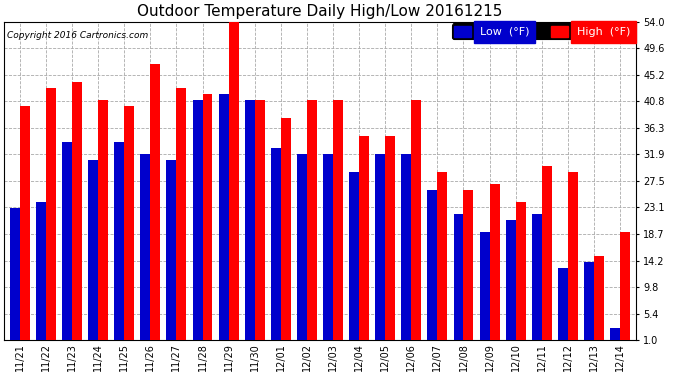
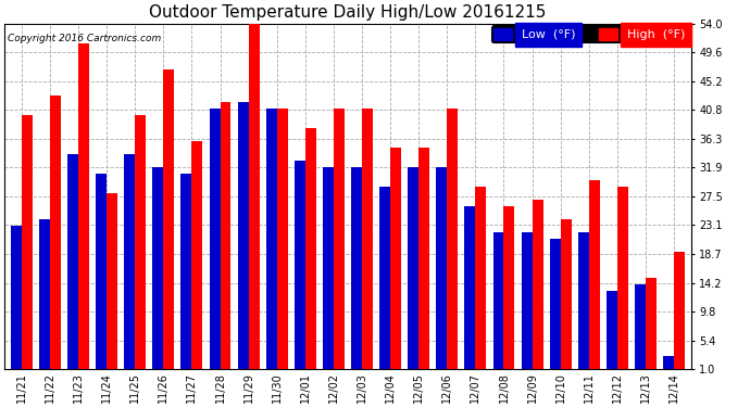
High (°F)/11/23: 44 -> 51
High (°F)/11/24: 41 -> 28
High (°F)/11/27: 43 -> 36
Low (°F)/12/09: 19 -> 22
